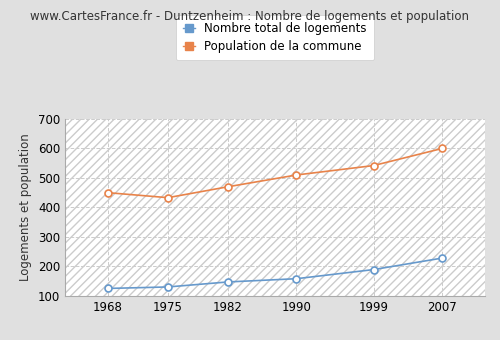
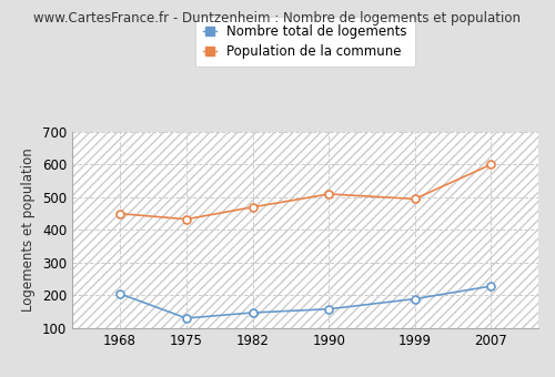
Nombre total de logements/1968: 125 -> 205
Population de la commune/1999: 542 -> 495
